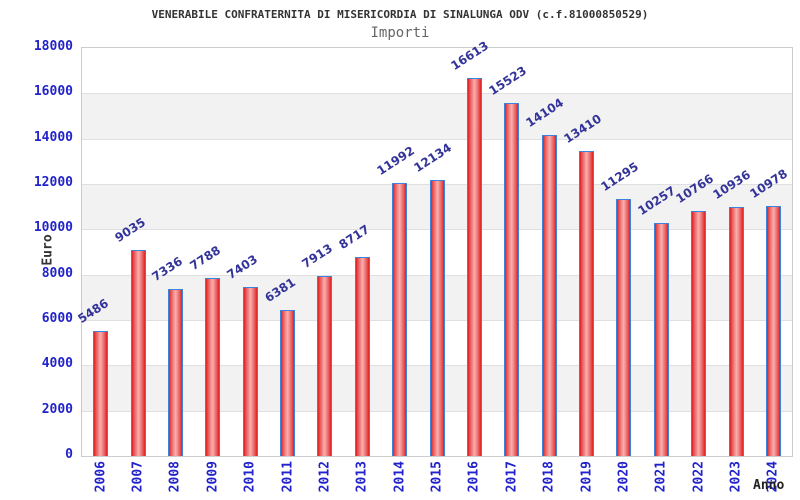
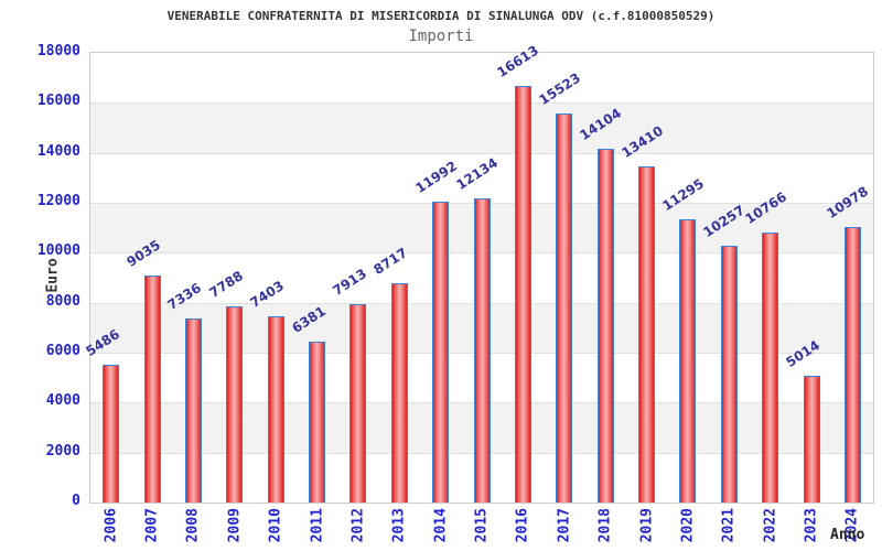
2023: 10936 -> 5014
